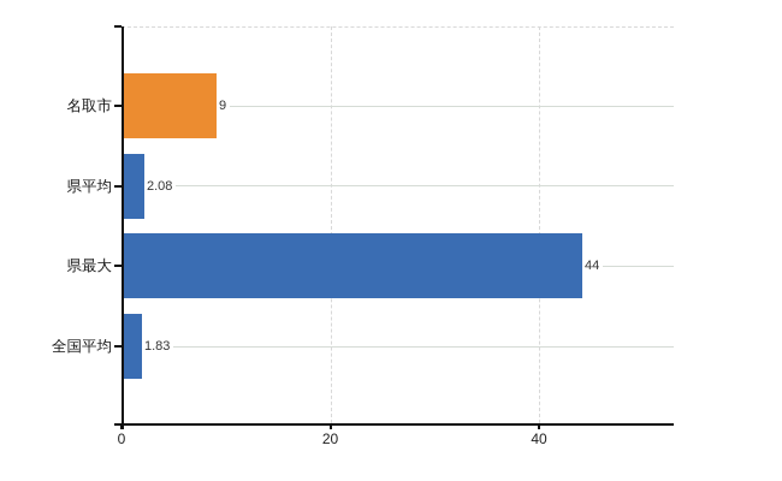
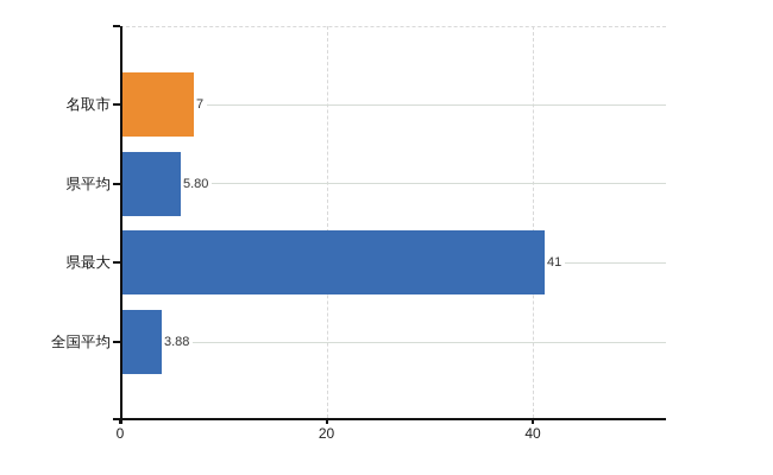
名取市: 9 -> 7
県平均: 2.08 -> 5.80
県最大: 44 -> 41
全国平均: 1.83 -> 3.88
